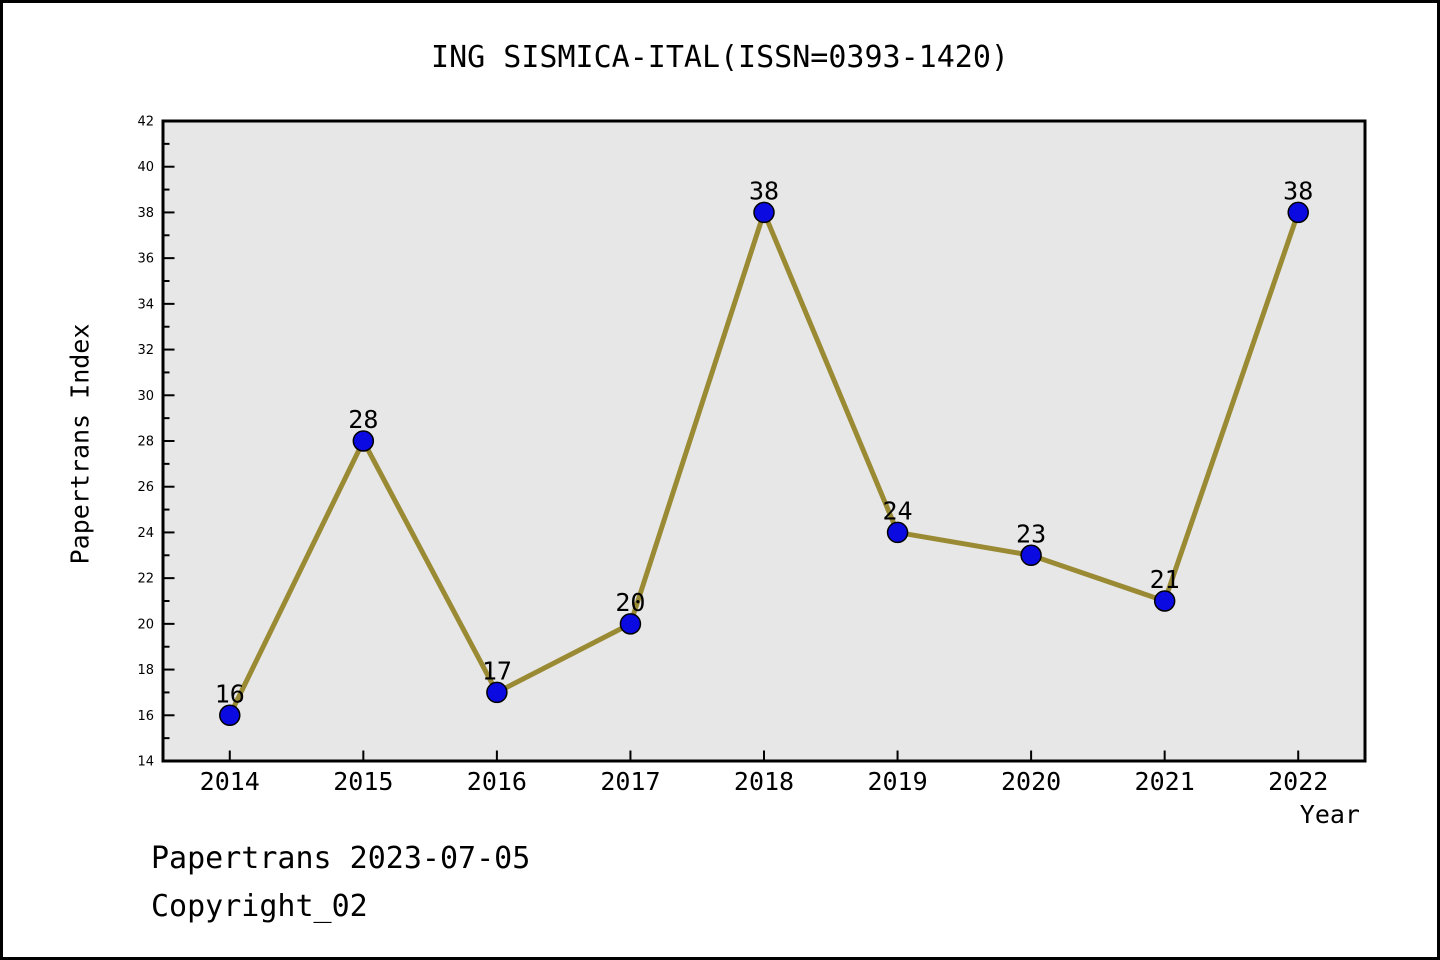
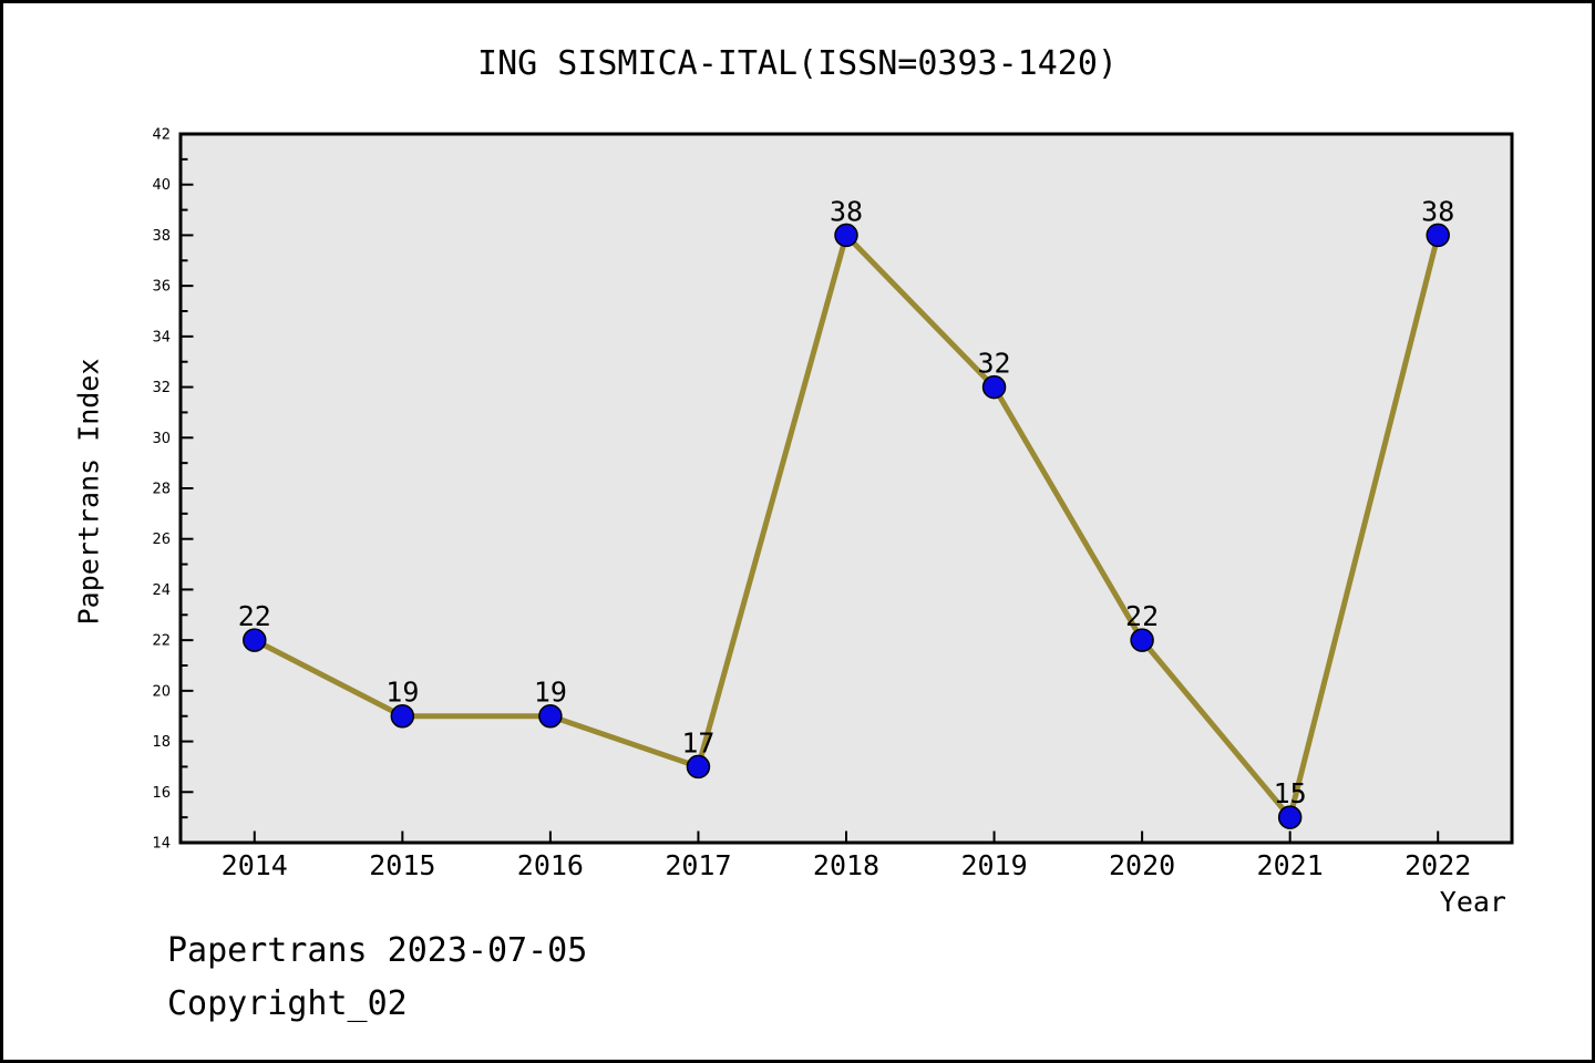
2014: 16 -> 22
2015: 28 -> 19
2016: 17 -> 19
2017: 20 -> 17
2019: 24 -> 32
2020: 23 -> 22
2021: 21 -> 15
